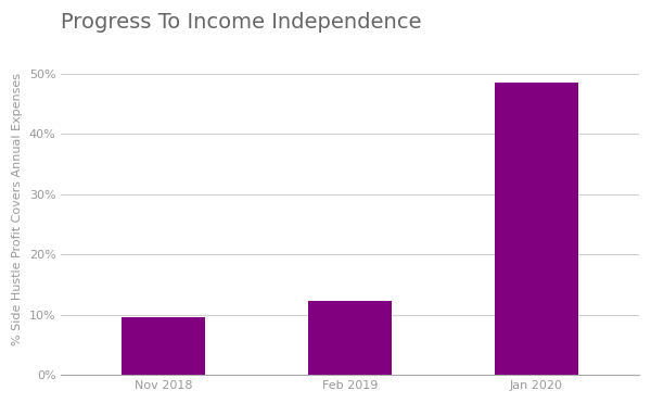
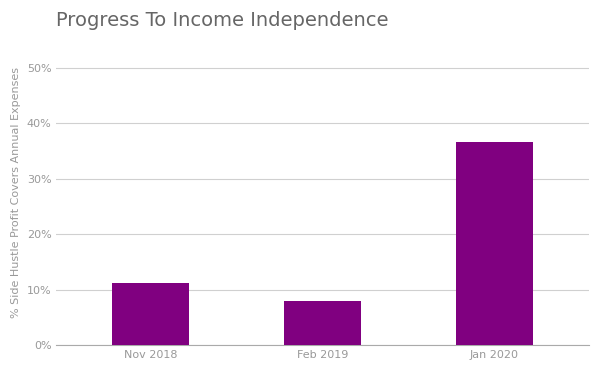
Nov 2018: 9.5% -> 11.2%
Feb 2019: 12.2% -> 8.0%
Jan 2020: 48.5% -> 36.6%
